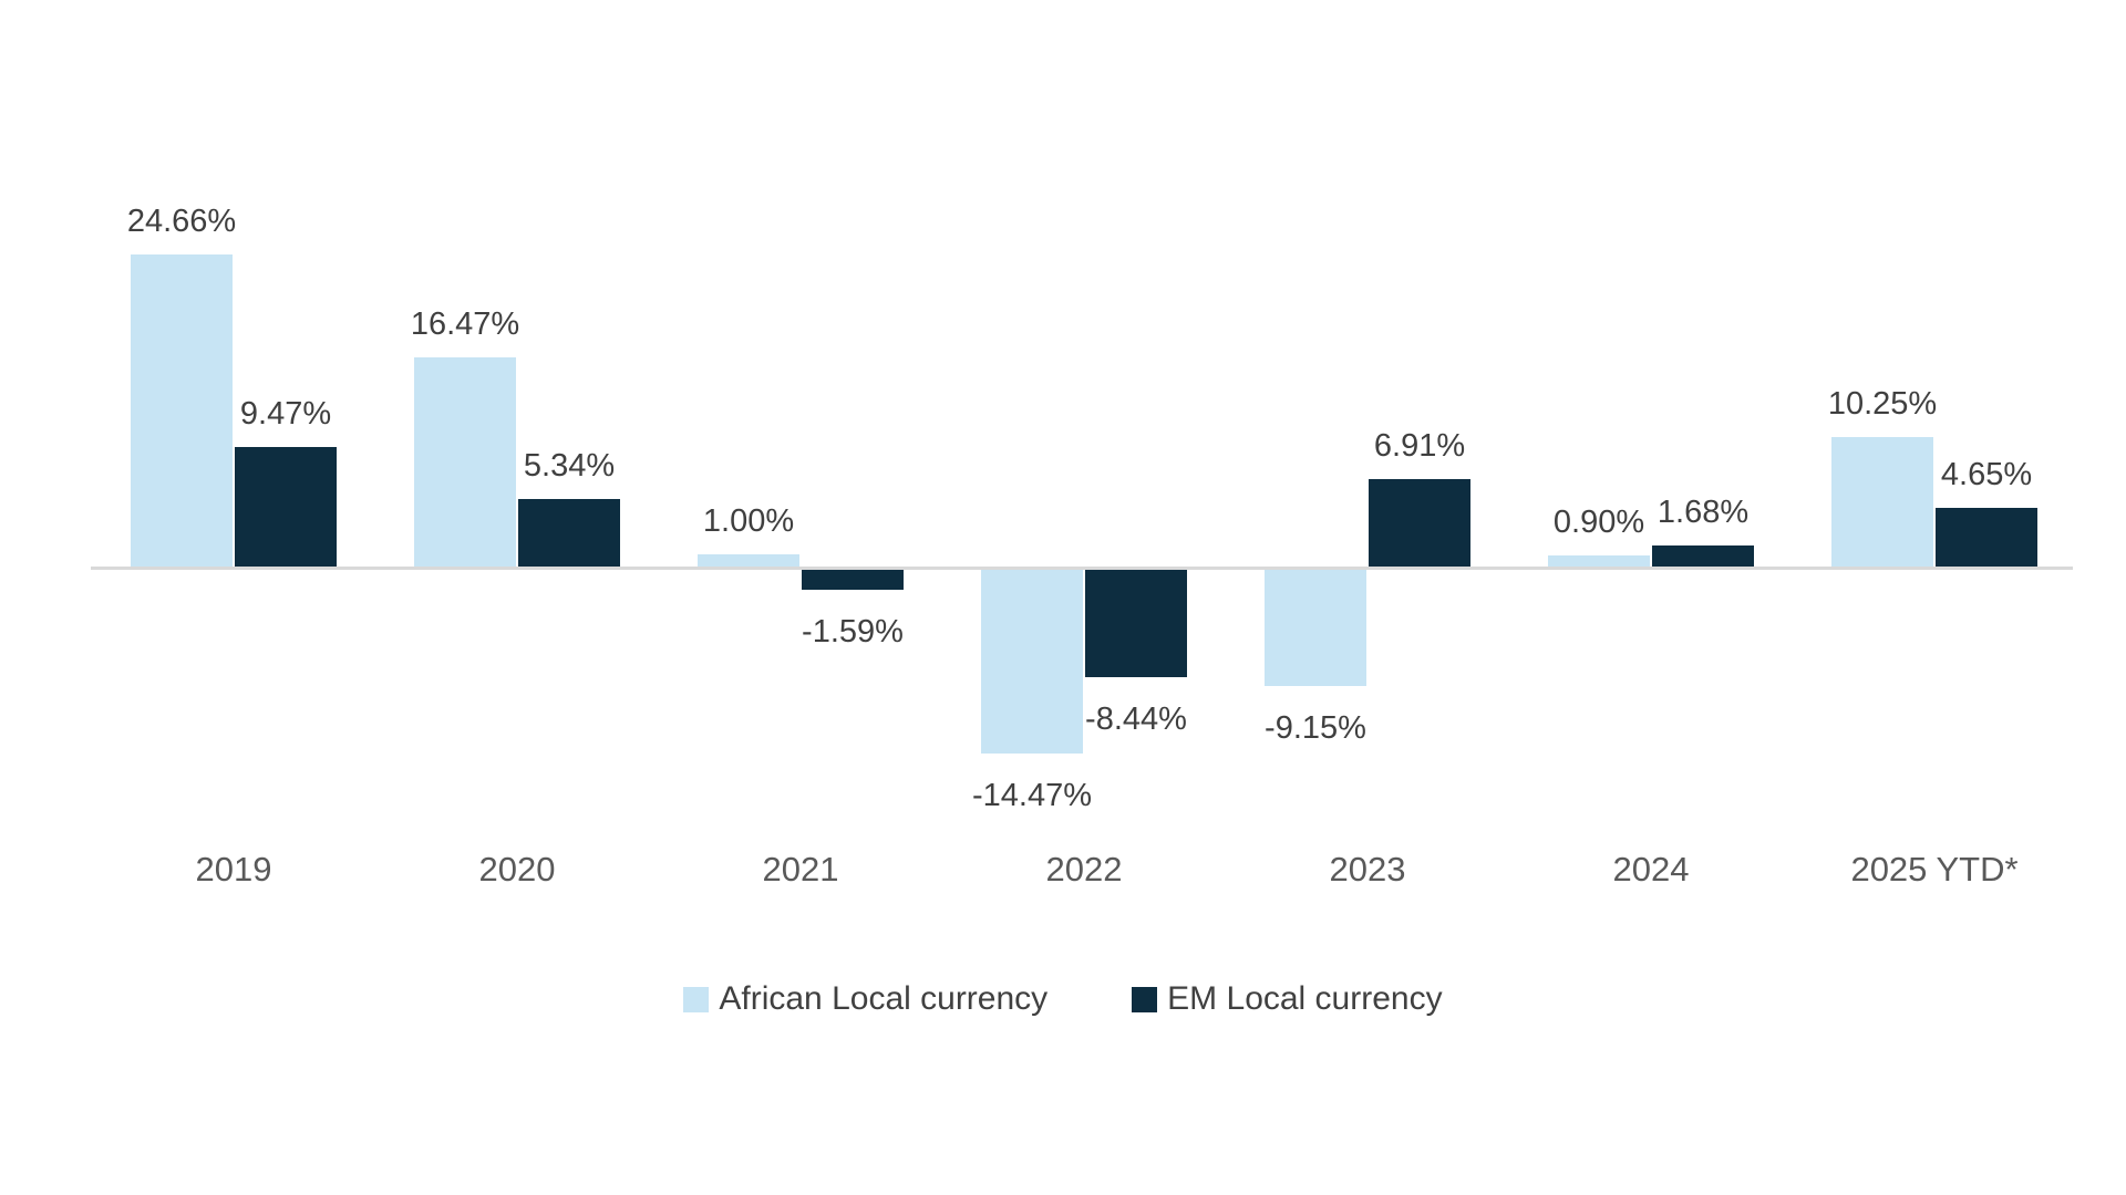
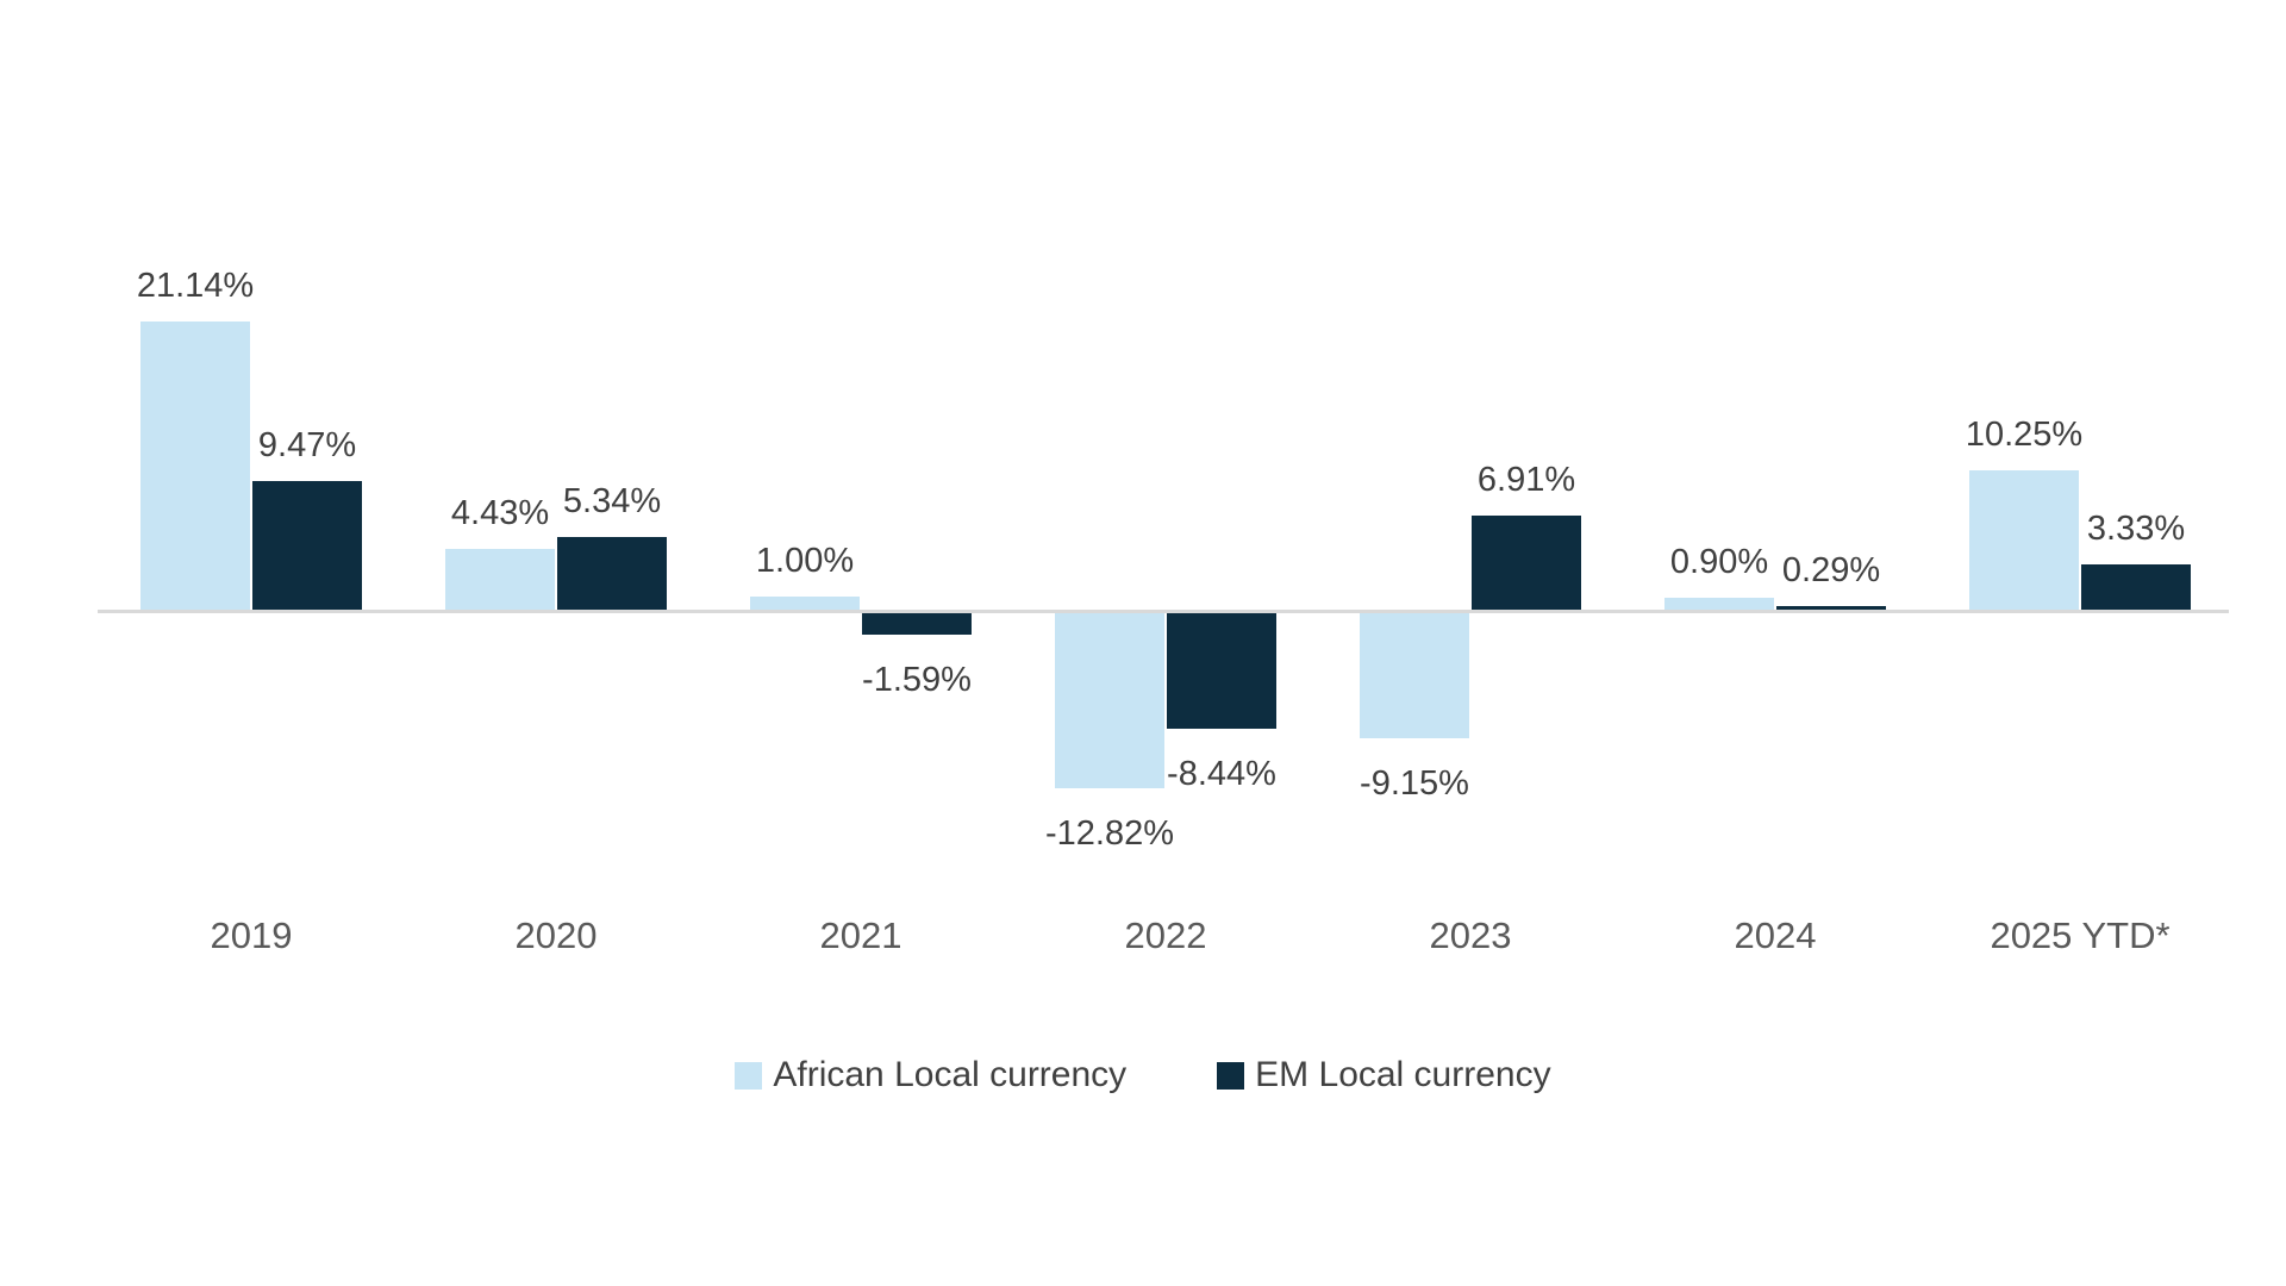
African Local currency/2019: 24.66% -> 21.14%
African Local currency/2020: 16.47% -> 4.43%
African Local currency/2022: -14.47% -> -12.82%
EM Local currency/2024: 1.68% -> 0.29%
EM Local currency/2025 YTD*: 4.65% -> 3.33%
